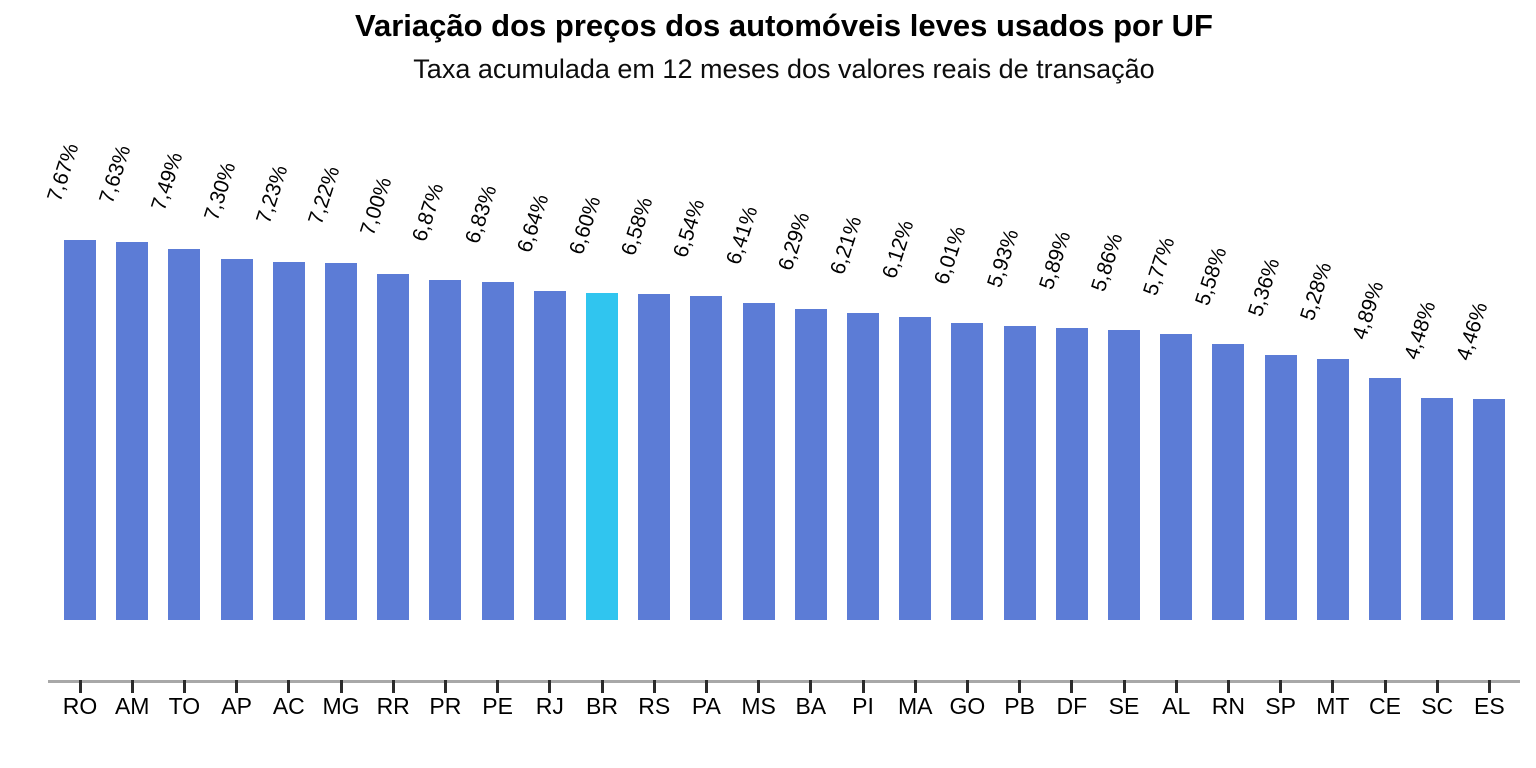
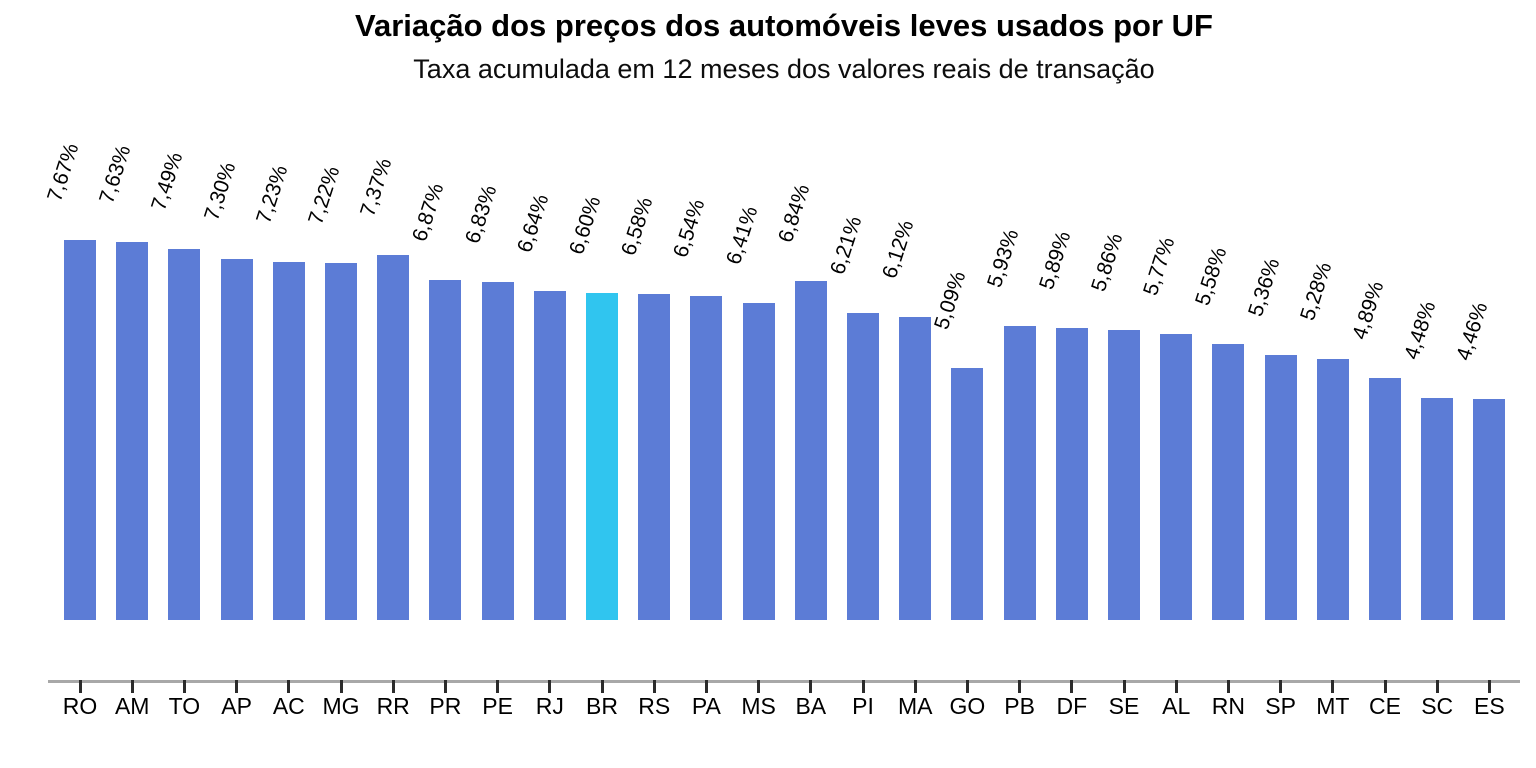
RR: 7,00% -> 7,37%
BA: 6,29% -> 6,84%
GO: 6,01% -> 5,09%
